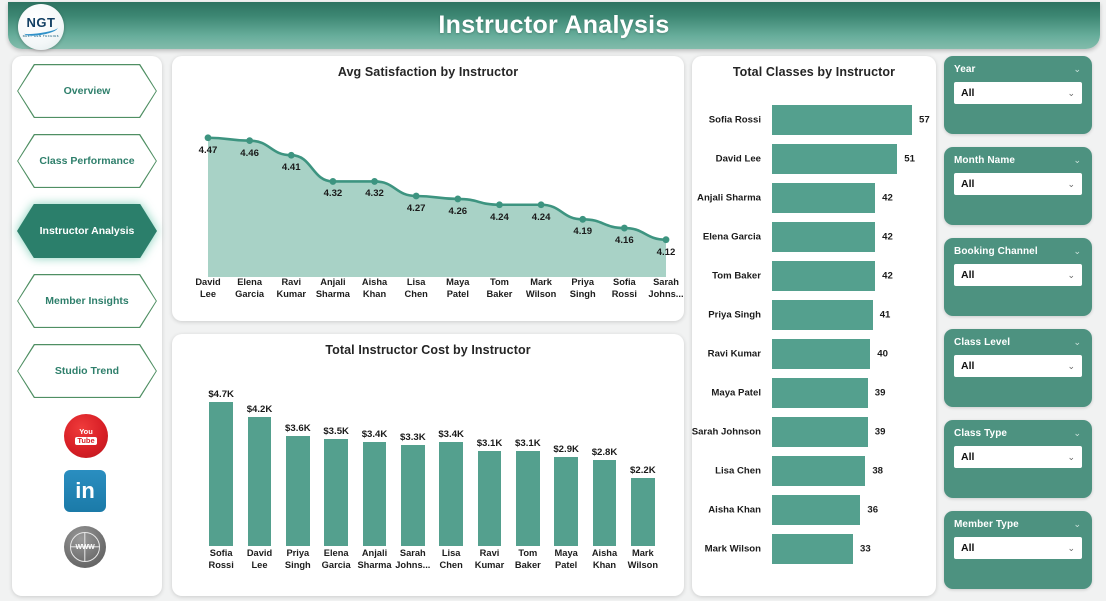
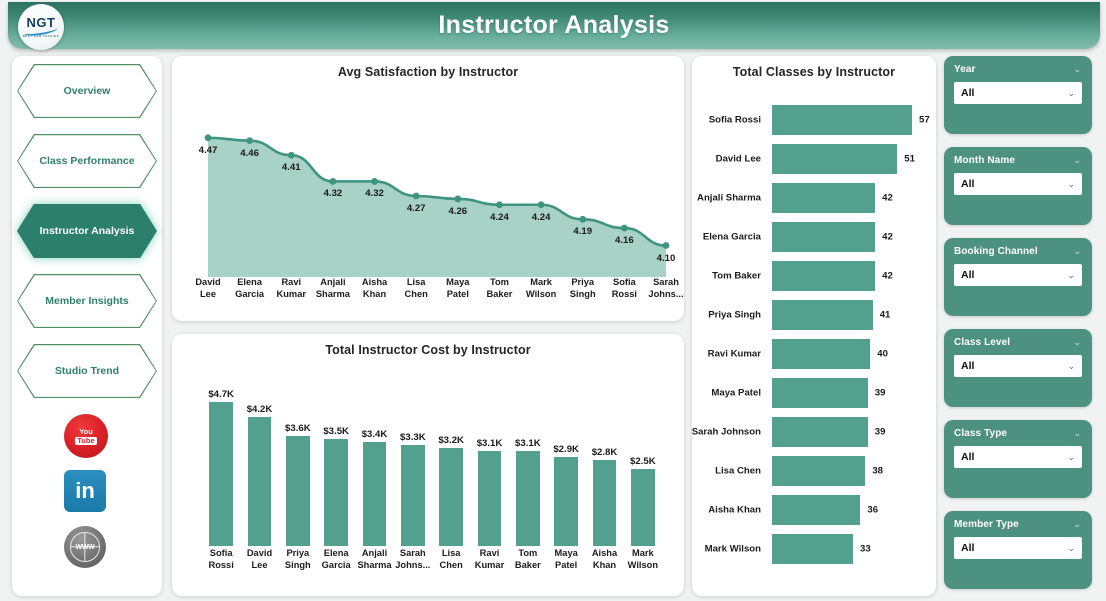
Avg Satisfaction by Instructor/Sarah Johns...: 4.12 -> 4.10
Total Instructor Cost by Instructor/Lisa Chen: $3.4K -> $3.2K
Total Instructor Cost by Instructor/Mark Wilson: $2.2K -> $2.5K
